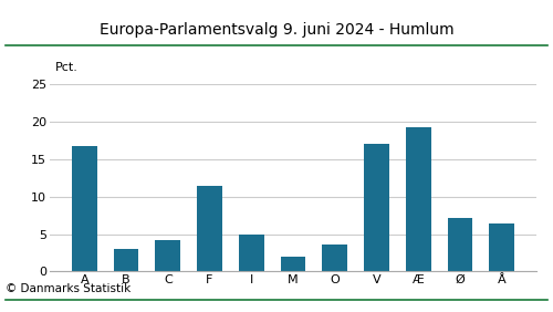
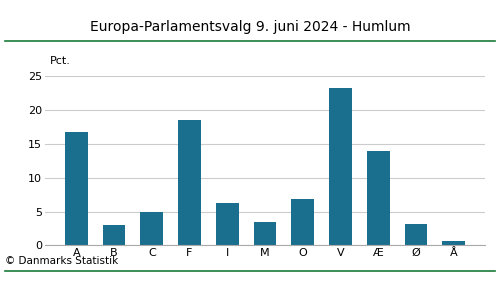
C: 4.2 -> 5.0
F: 11.4 -> 18.5
I: 5.0 -> 6.2
M: 2.0 -> 3.5
O: 3.6 -> 6.9
V: 17.0 -> 23.2
Æ: 19.2 -> 13.9
Ø: 7.2 -> 3.1
Å: 6.4 -> 0.7
